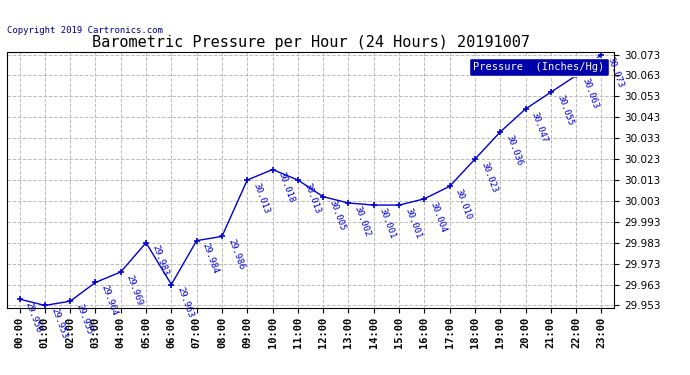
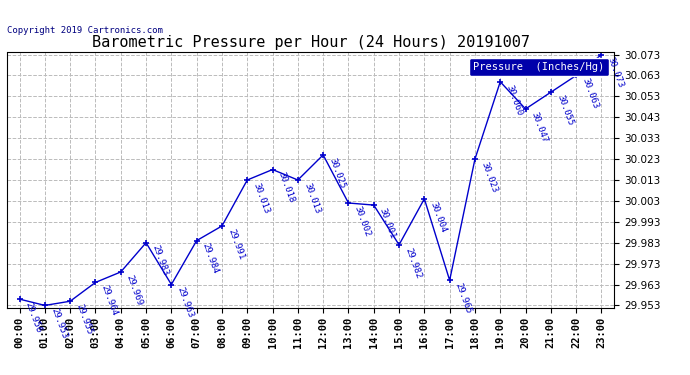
08:00: 29.986 -> 29.991
12:00: 30.005 -> 30.025
15:00: 30.001 -> 29.982
17:00: 30.010 -> 29.965
19:00: 30.036 -> 30.060
